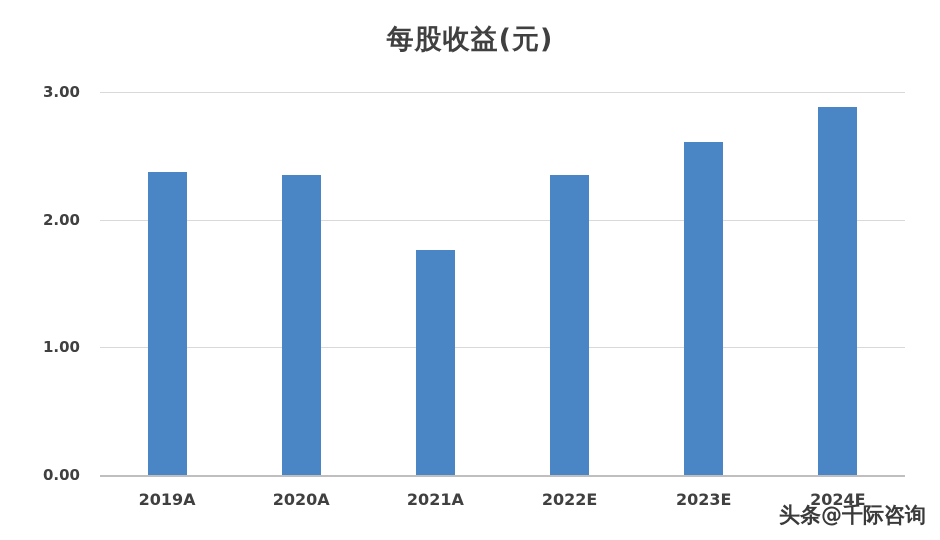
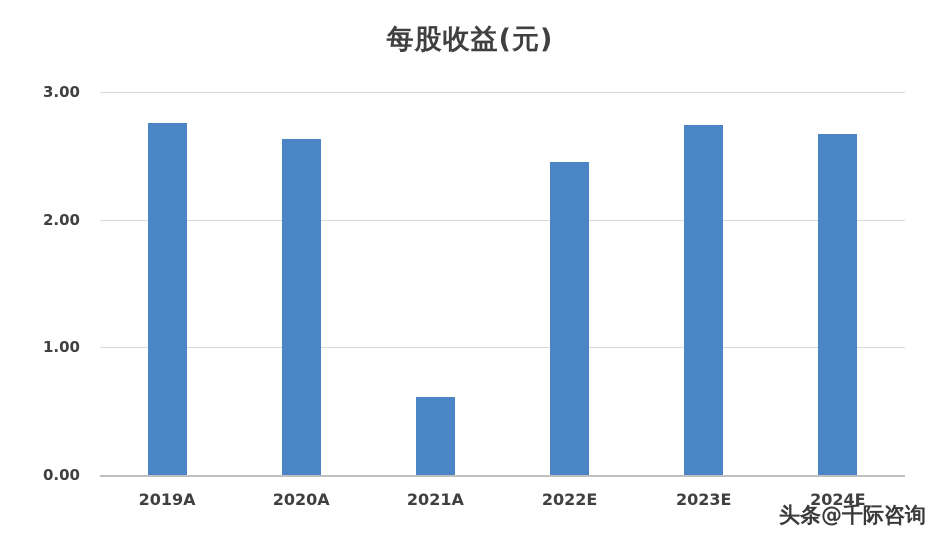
2019A: 2.37 -> 2.76
2020A: 2.35 -> 2.63
2021A: 1.76 -> 0.61
2022E: 2.35 -> 2.45
2023E: 2.61 -> 2.74
2024E: 2.88 -> 2.67
